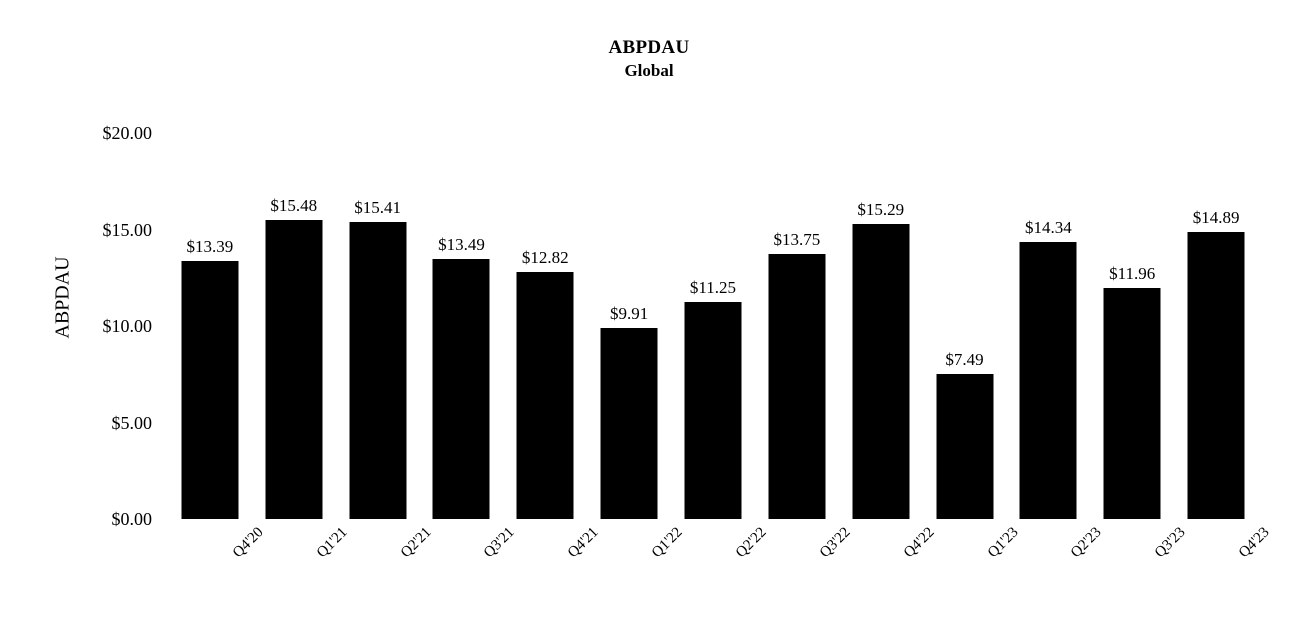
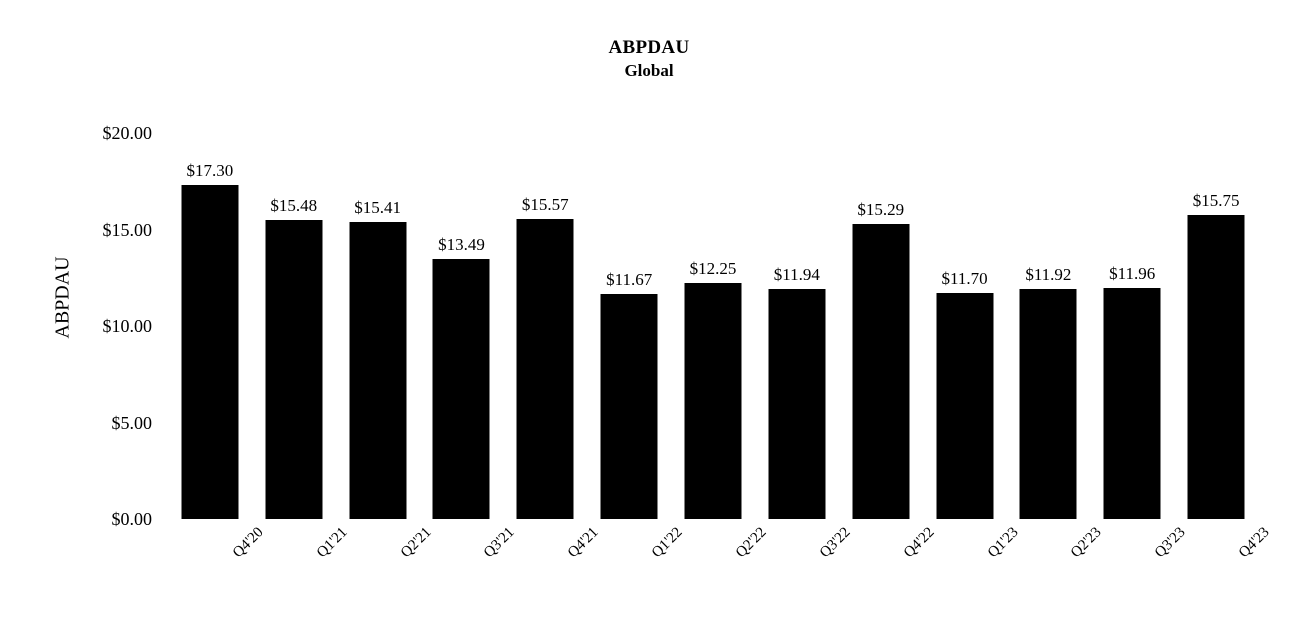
Q4'20: $13.39 -> $17.30
Q4'21: $12.82 -> $15.57
Q1'22: $9.91 -> $11.67
Q2'22: $11.25 -> $12.25
Q3'22: $13.75 -> $11.94
Q1'23: $7.49 -> $11.70
Q2'23: $14.34 -> $11.92
Q4'23: $14.89 -> $15.75
